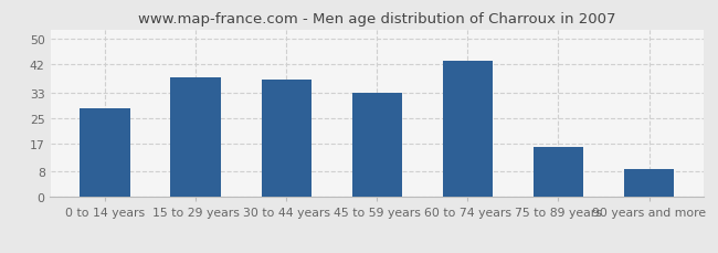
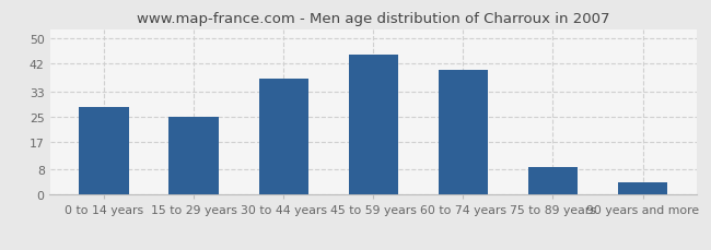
15 to 29 years: 38 -> 25
45 to 59 years: 33 -> 45
60 to 74 years: 43 -> 40
75 to 89 years: 16 -> 9
90 years and more: 9 -> 4
